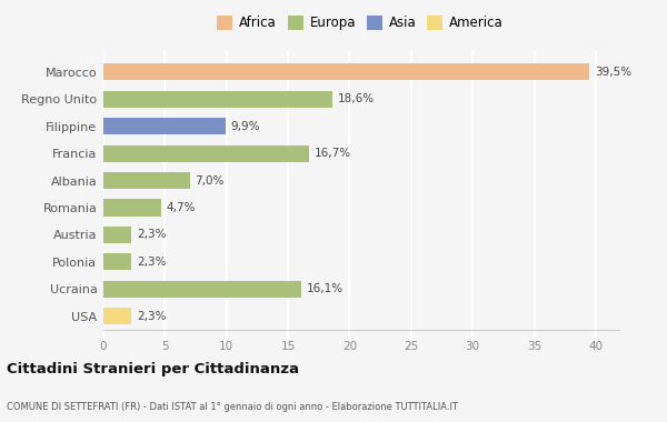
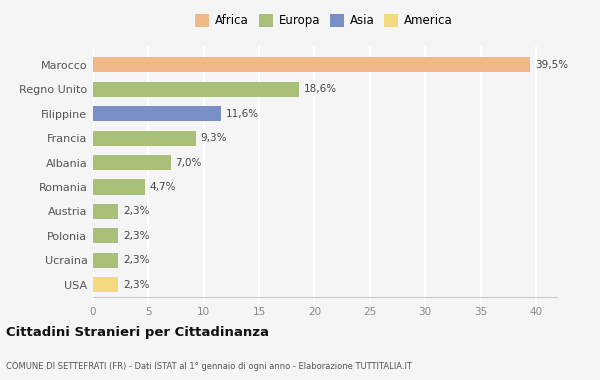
Filippine: 9,9% -> 11,6%
Francia: 16,7% -> 9,3%
Ucraina: 16,1% -> 2,3%
